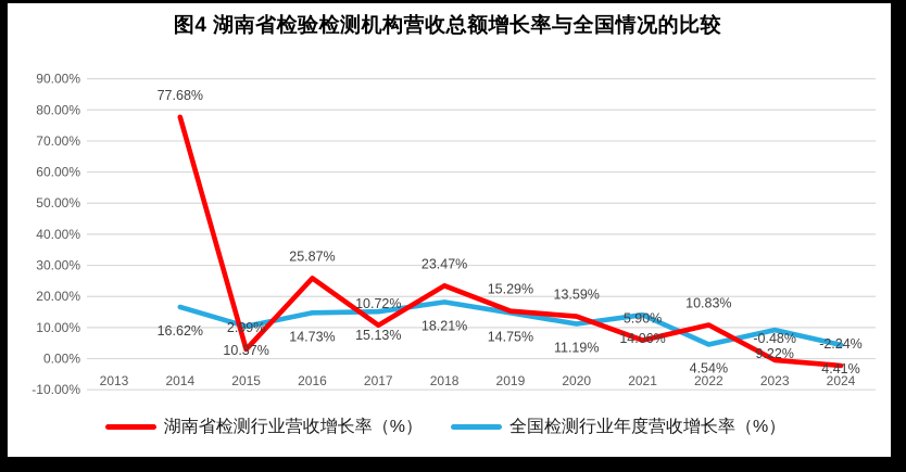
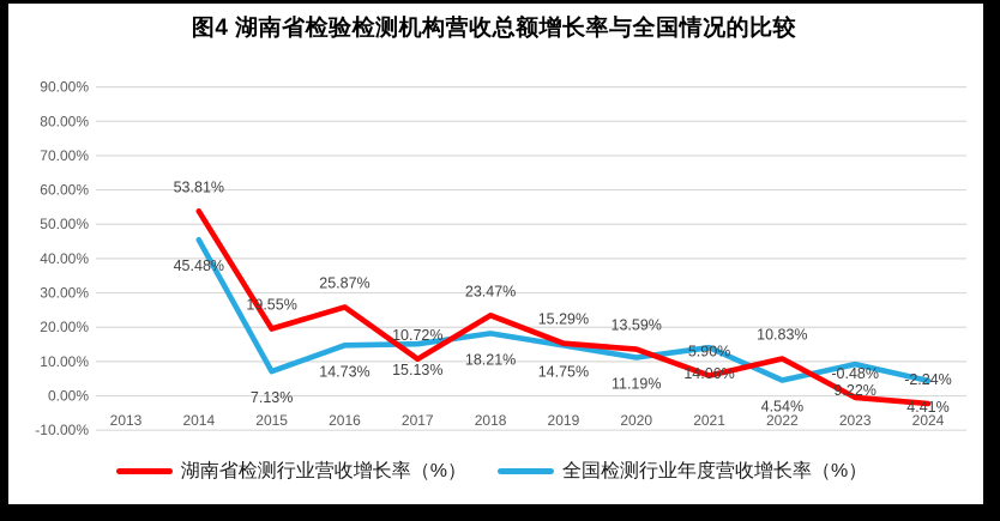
湖南省检测行业营收增长率（%）/2014: 77.68% -> 53.81%
全国检测行业年度营收增长率（%）/2014: 16.62% -> 45.48%
湖南省检测行业营收增长率（%）/2015: 2.99% -> 19.55%
全国检测行业年度营收增长率（%）/2015: 10.37% -> 7.13%
